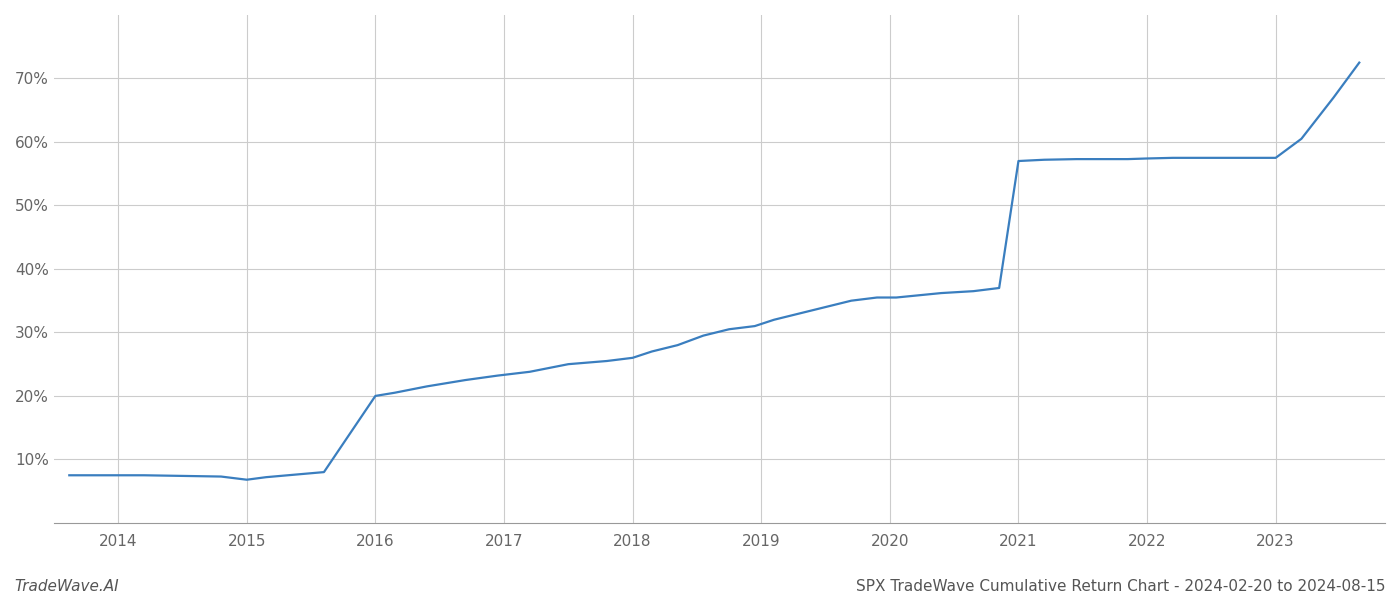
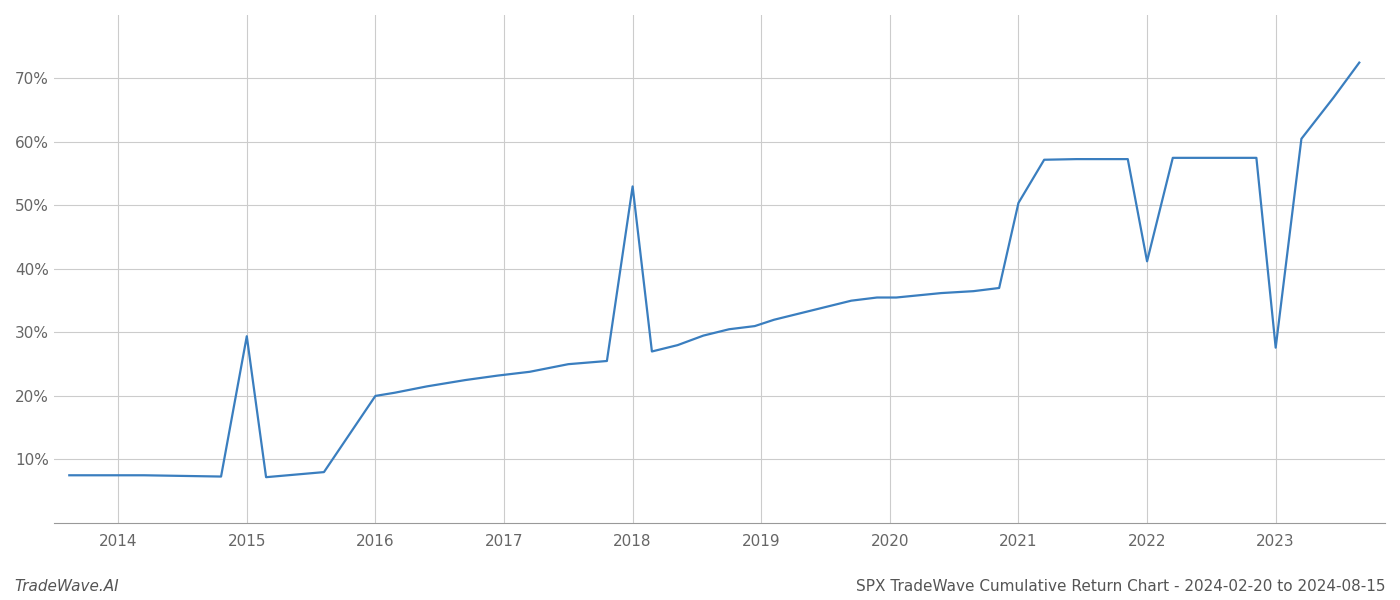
2015: 6.8% -> 29.4%
2018: 26.0% -> 53.0%
2021: 57.0% -> 50.4%
2022: 57.4% -> 41.2%
2023: 57.5% -> 27.6%
